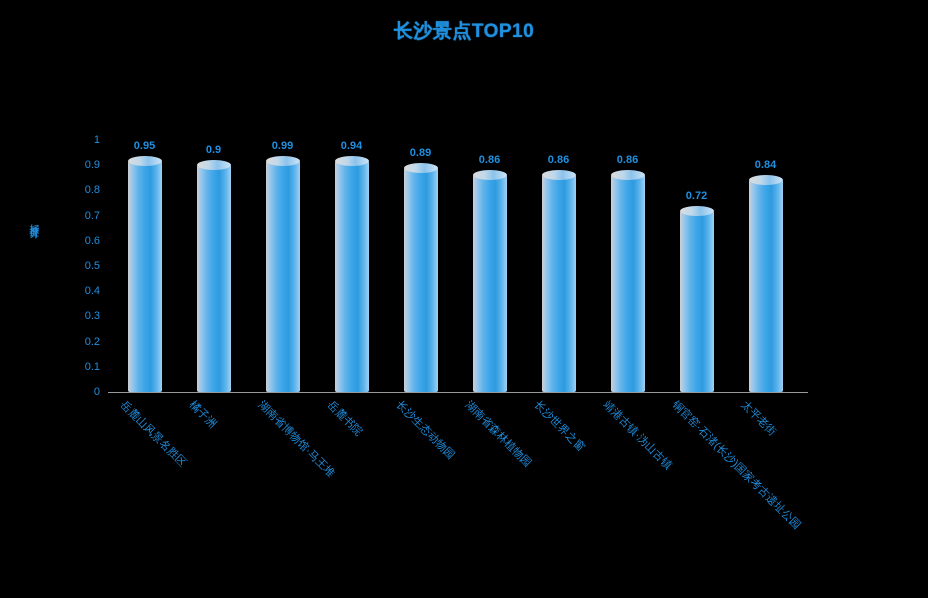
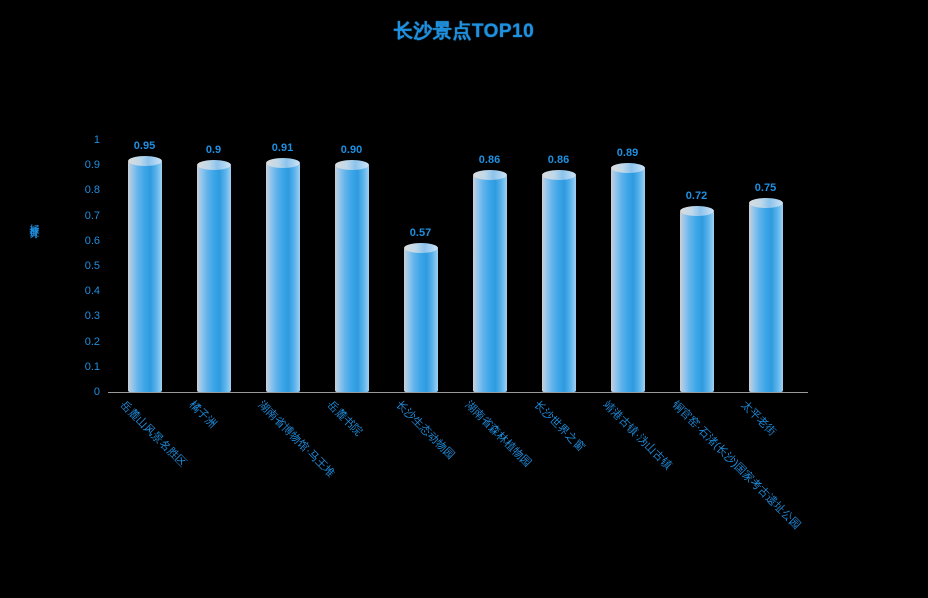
湖南省博物馆·马王堆: 0.99 -> 0.91
岳麓书院: 0.94 -> 0.90
长沙生态动物园: 0.89 -> 0.57
靖港古镇·沩山古镇: 0.86 -> 0.89
太平老街: 0.84 -> 0.75
